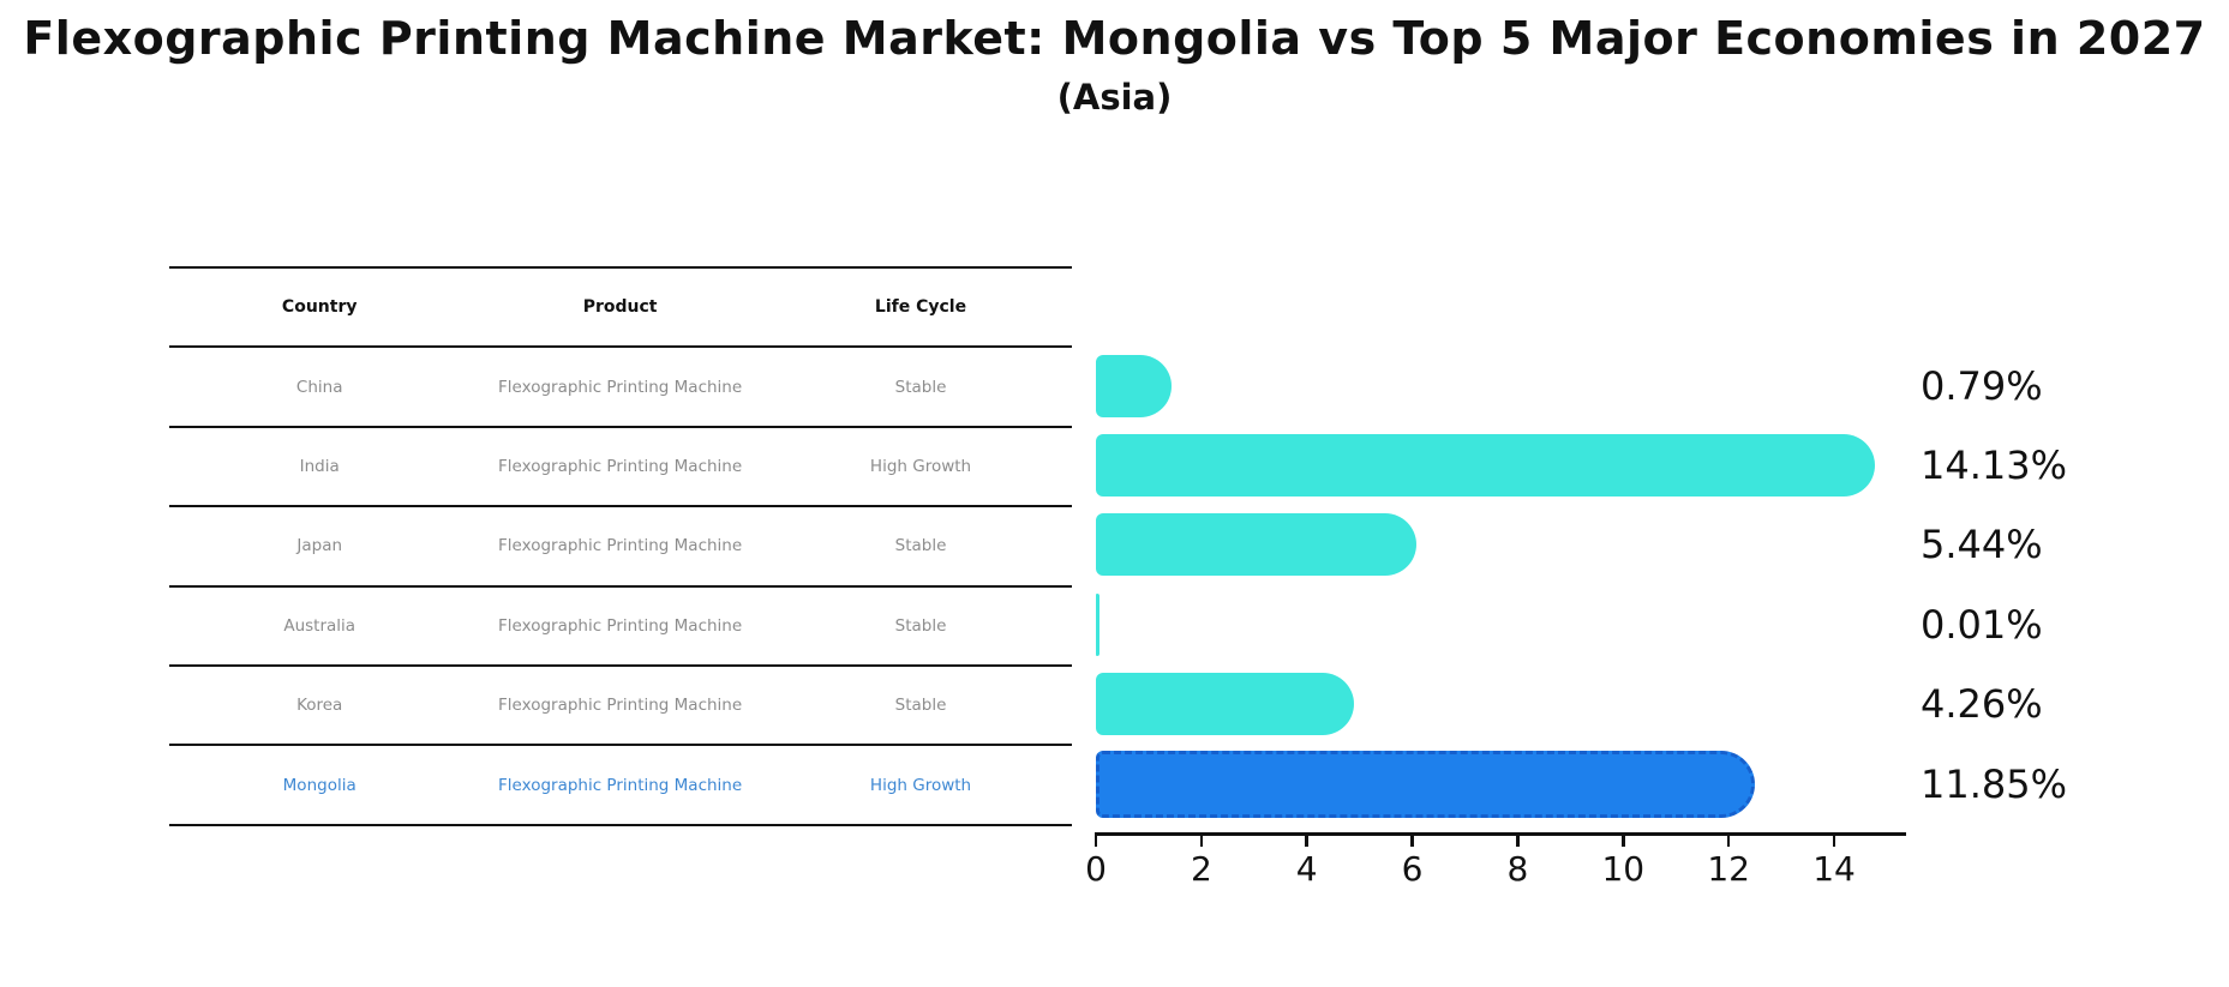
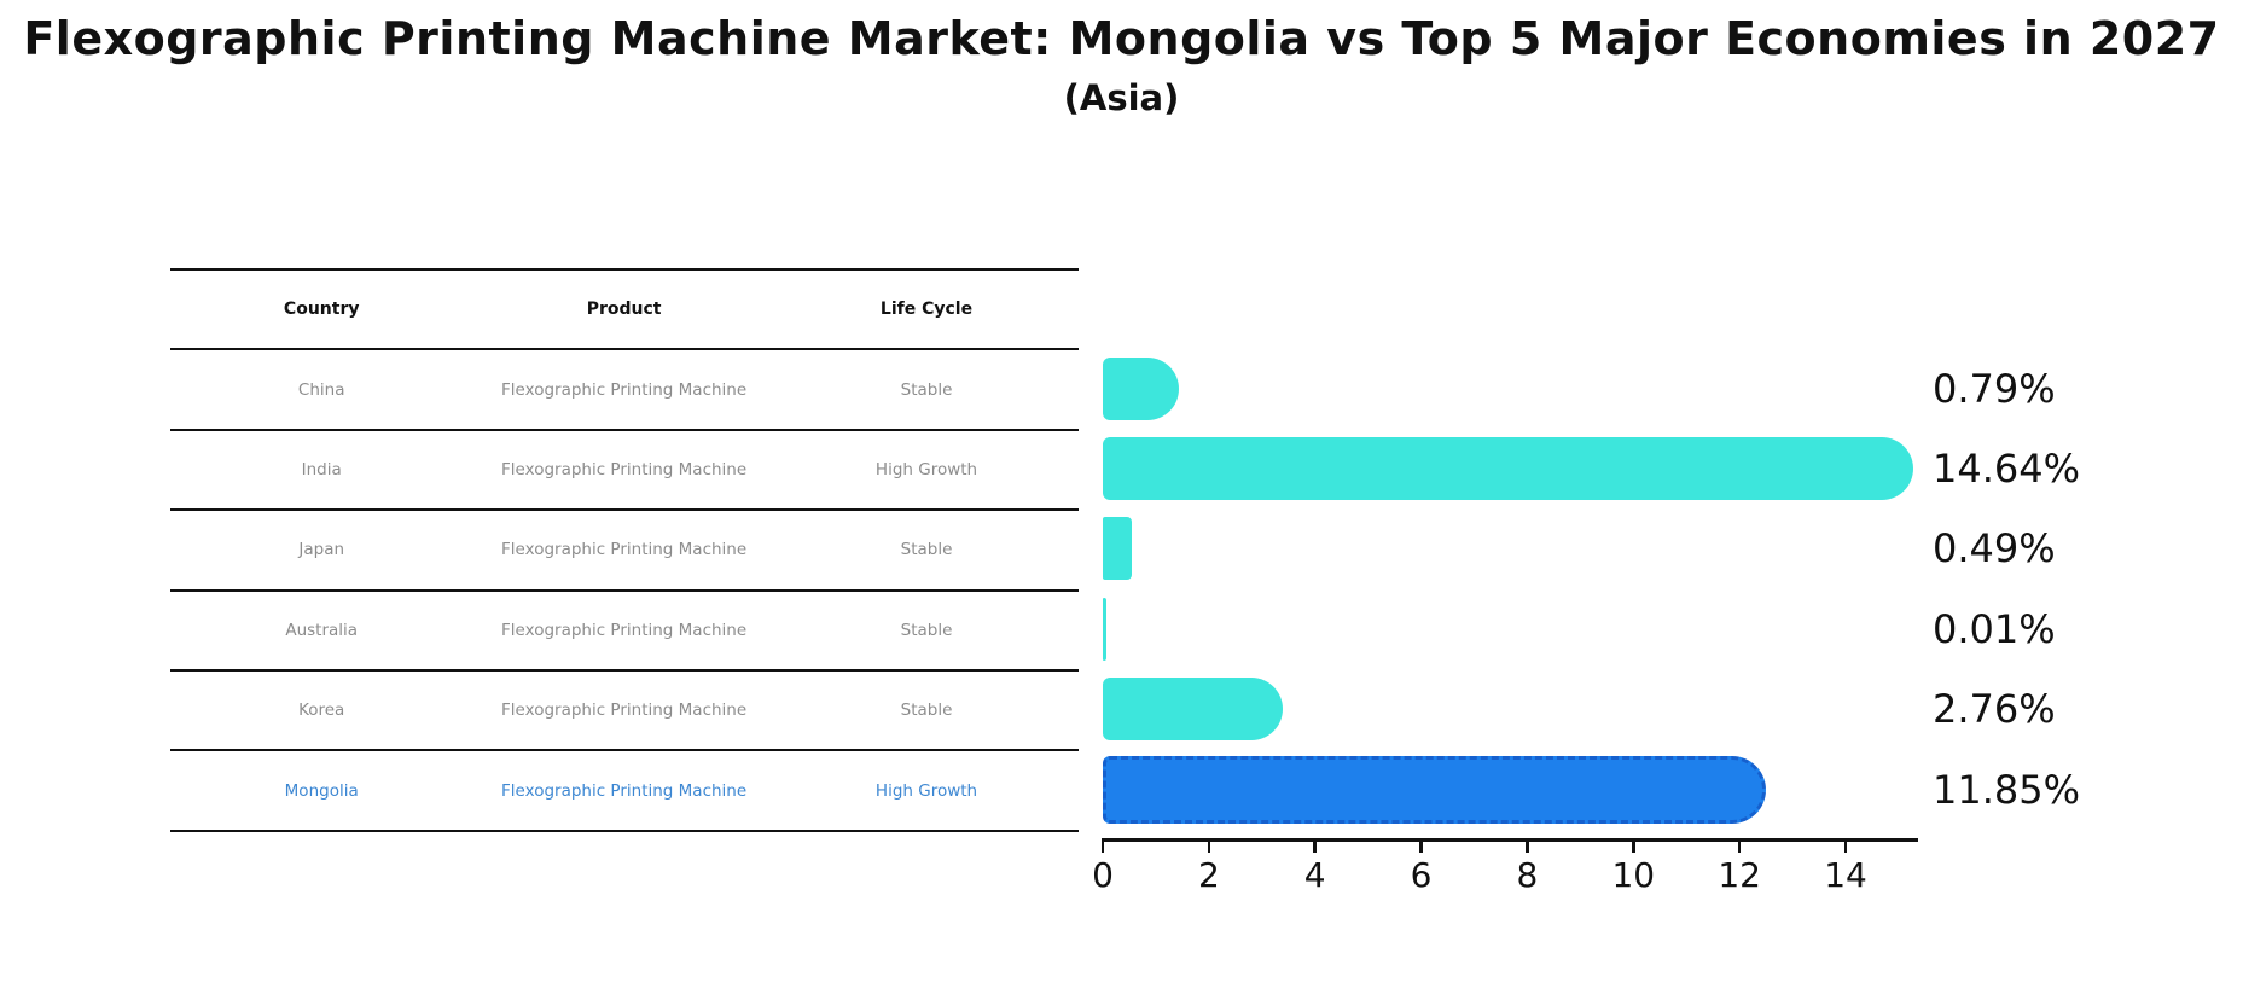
India: 14.13% -> 14.64%
Japan: 5.44% -> 0.49%
Korea: 4.26% -> 2.76%
